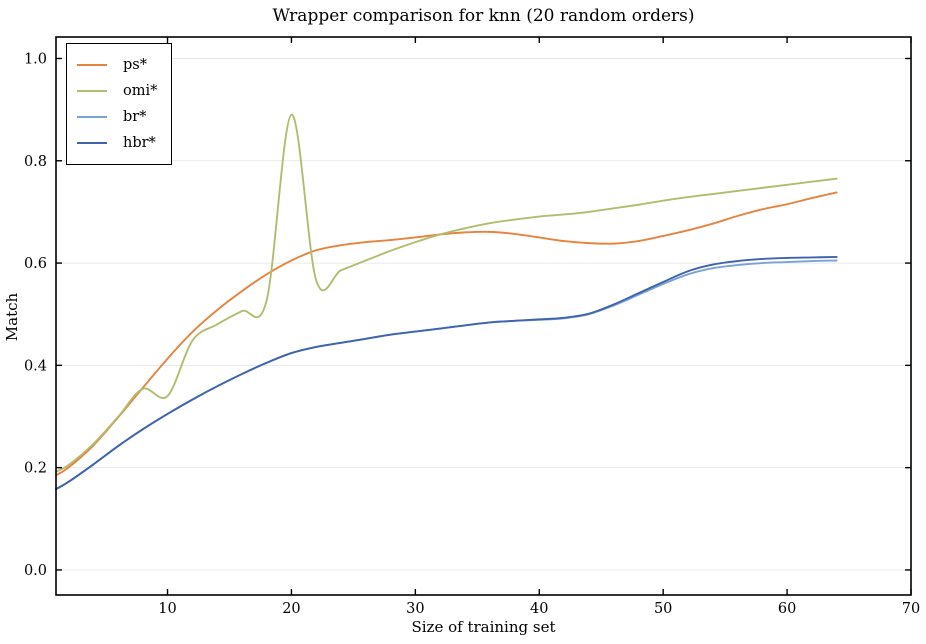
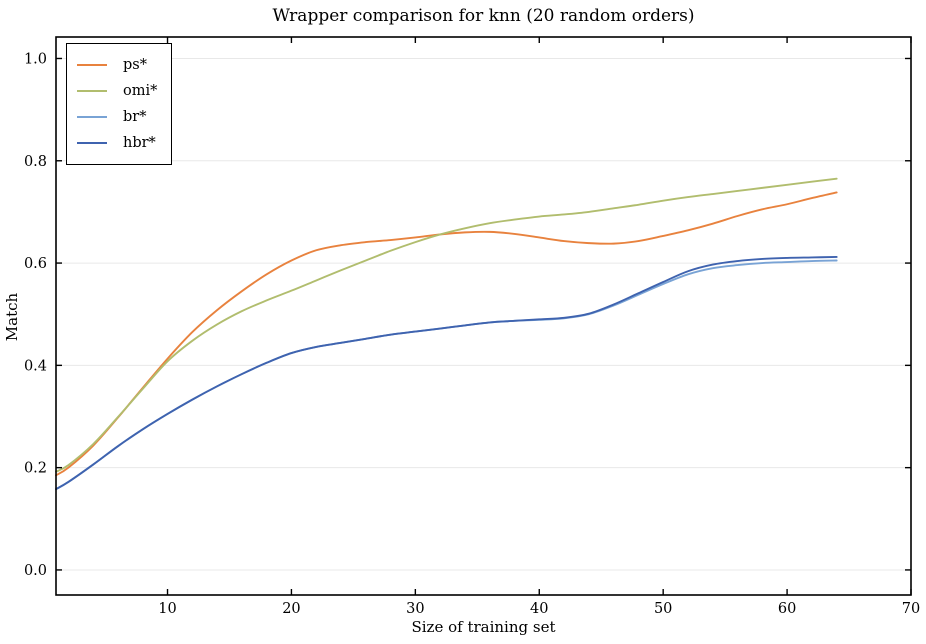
omi*/10: 0.34 -> 0.41
omi*/20: 0.89 -> 0.55
